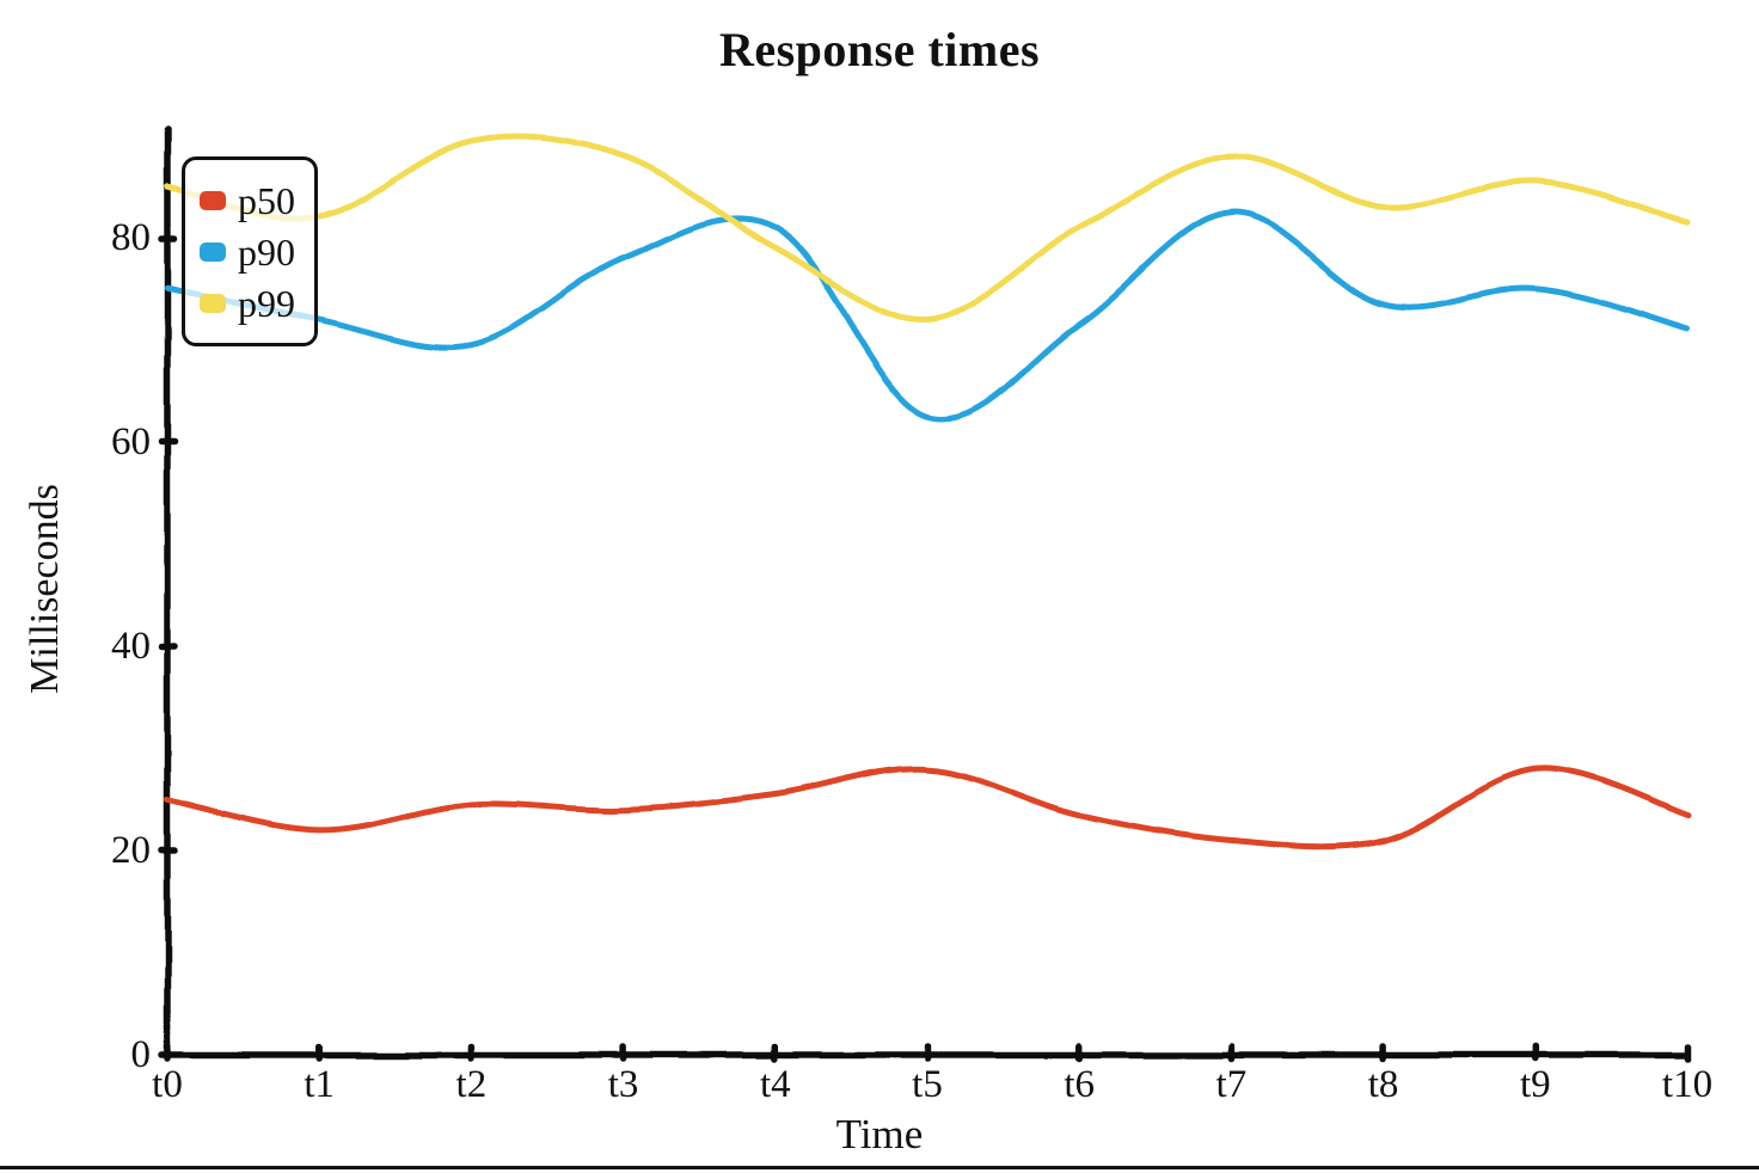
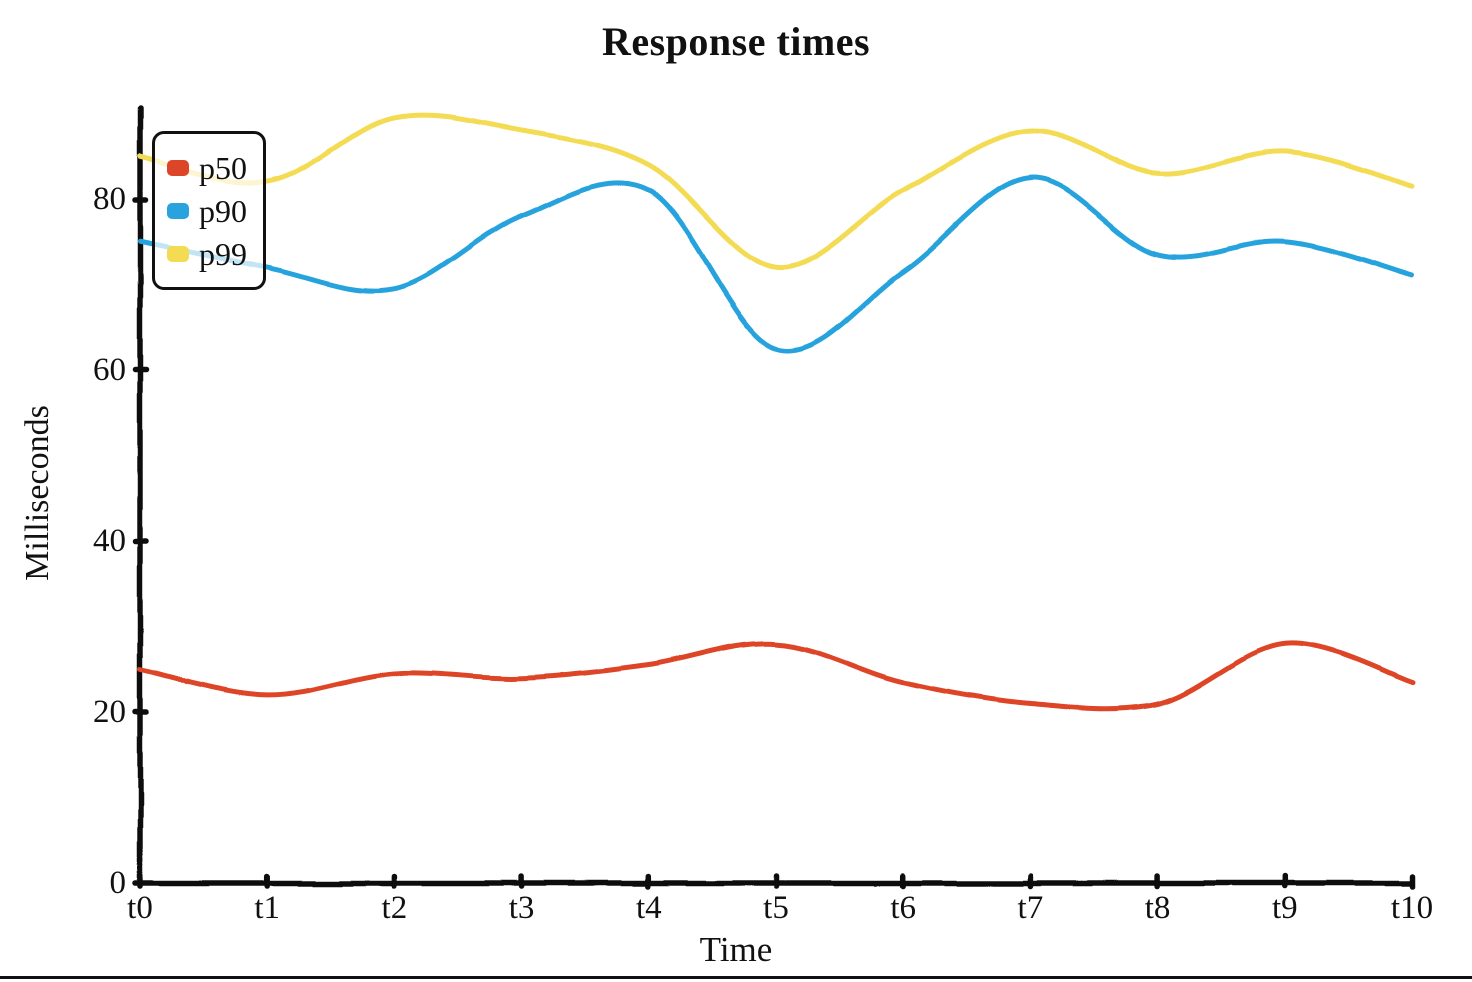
p99/t4: 79 -> 84
